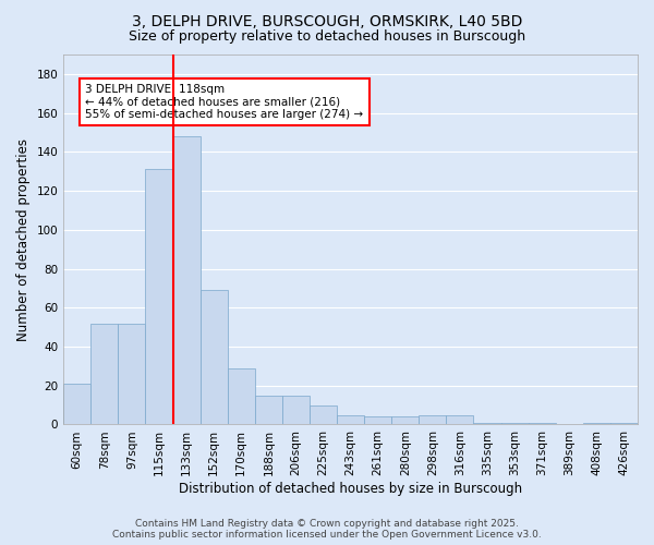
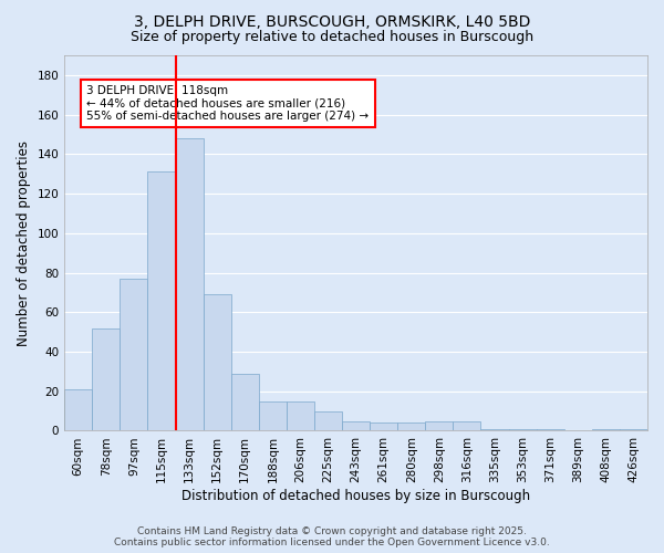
97sqm: 52 -> 77
